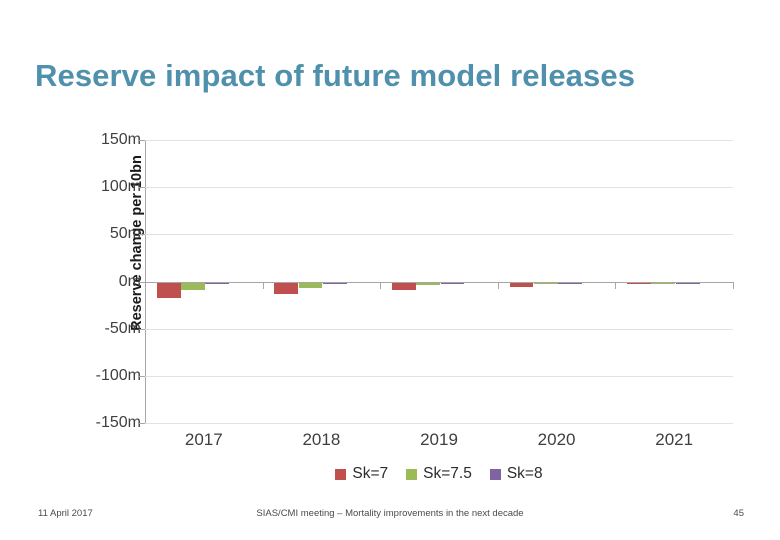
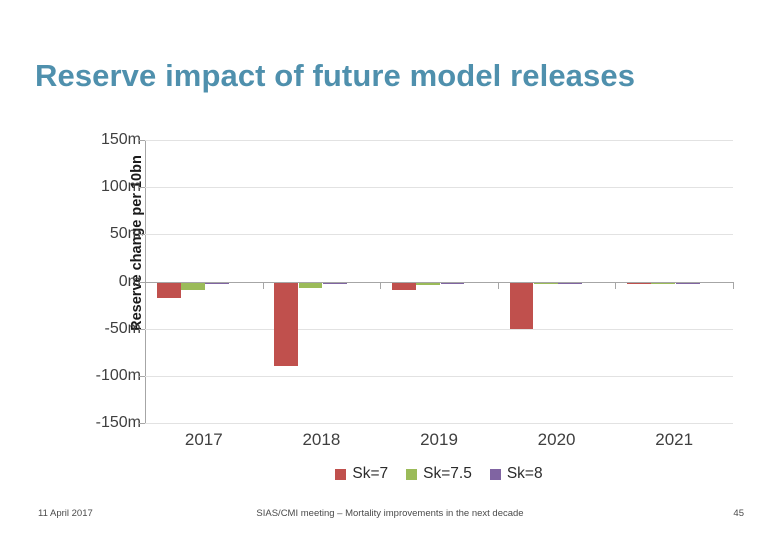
Sk=7/2018: -10m -> -90m
Sk=7/2020: -10m -> -50m
